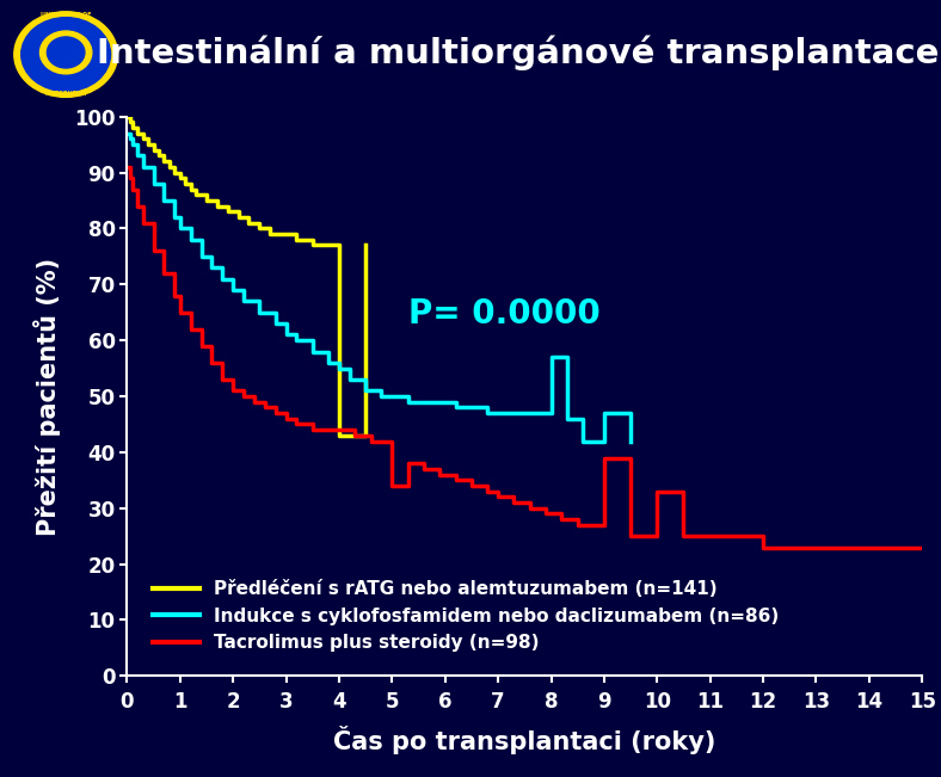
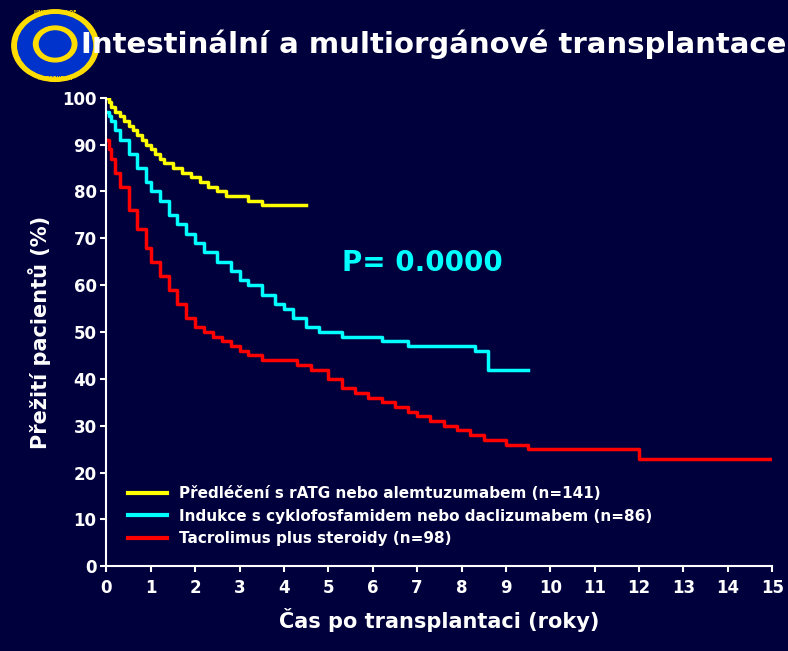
Předléčení s rATG nebo alemtuzumabem (n=141)/4: 43 -> 77
Tacrolimus plus steroidy (n=98)/5: 34 -> 40
Indukce s cyklofosfamidem nebo daclizumabem (n=86)/8: 57 -> 47
Indukce s cyklofosfamidem nebo daclizumabem (n=86)/9: 47 -> 42
Tacrolimus plus steroidy (n=98)/9: 39 -> 26
Tacrolimus plus steroidy (n=98)/10: 33 -> 25
